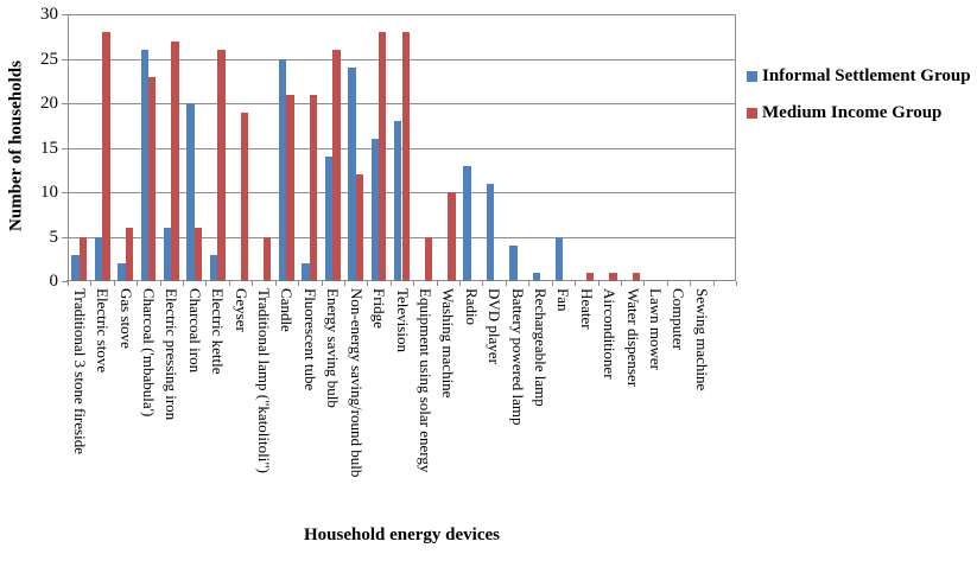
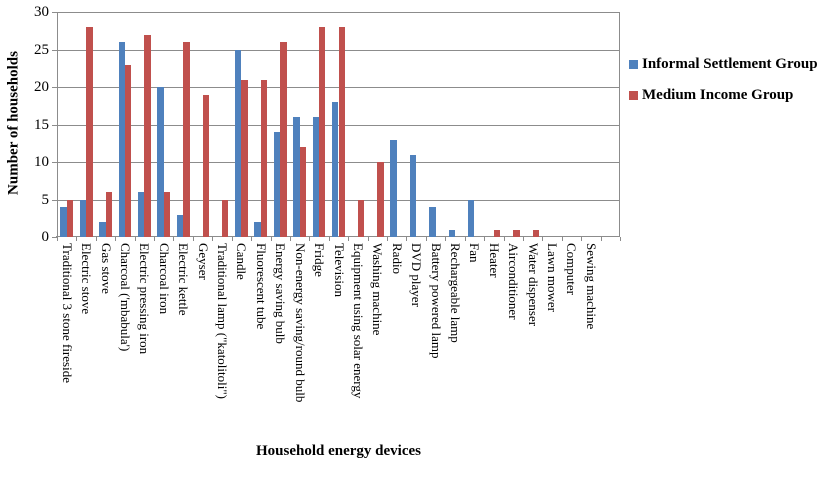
Informal Settlement Group/Traditional 3 stone fireside: 3 -> 4
Informal Settlement Group/Non-energy saving/round bulb: 24 -> 16
